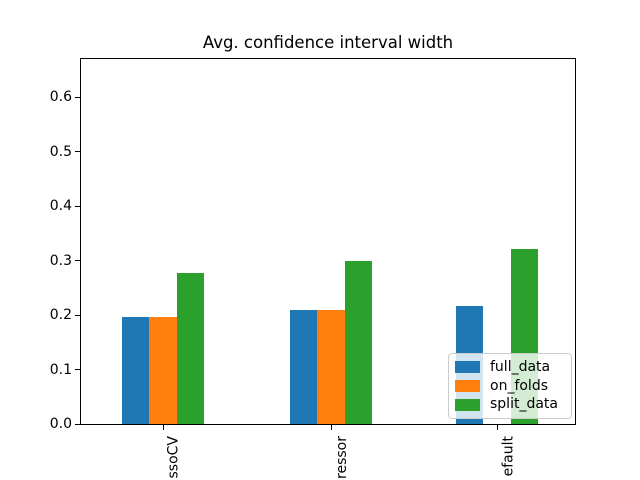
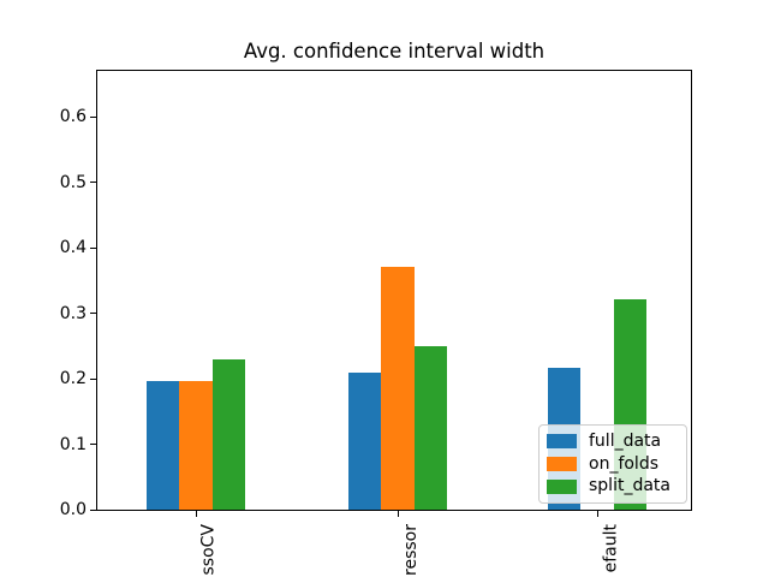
split_data/ssoCV: 0.28 -> 0.23
on_folds/ressor: 0.21 -> 0.37
split_data/ressor: 0.30 -> 0.25
